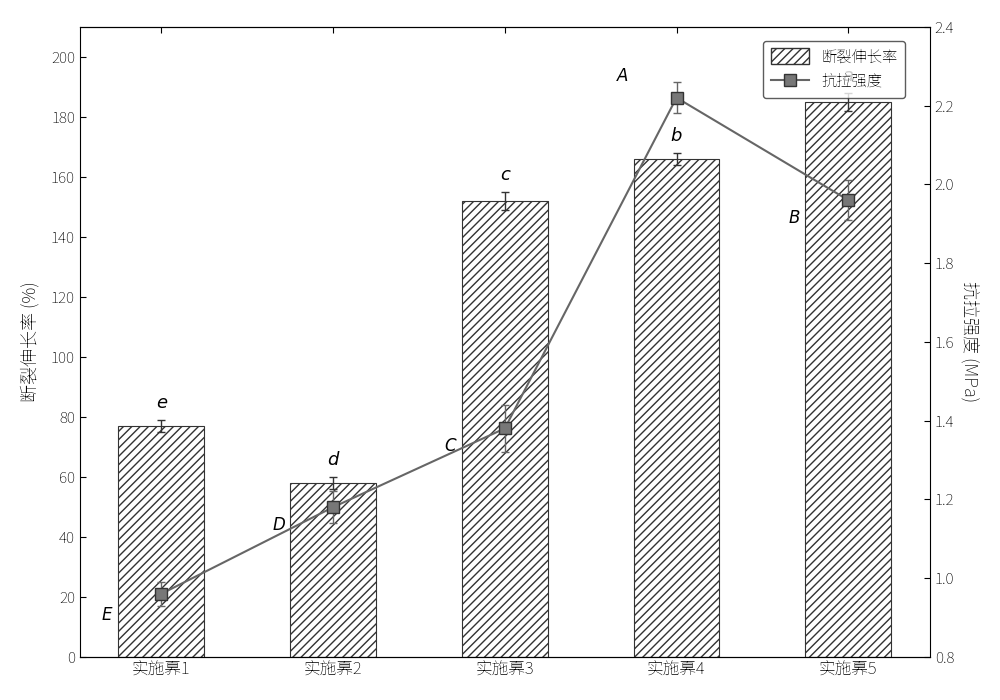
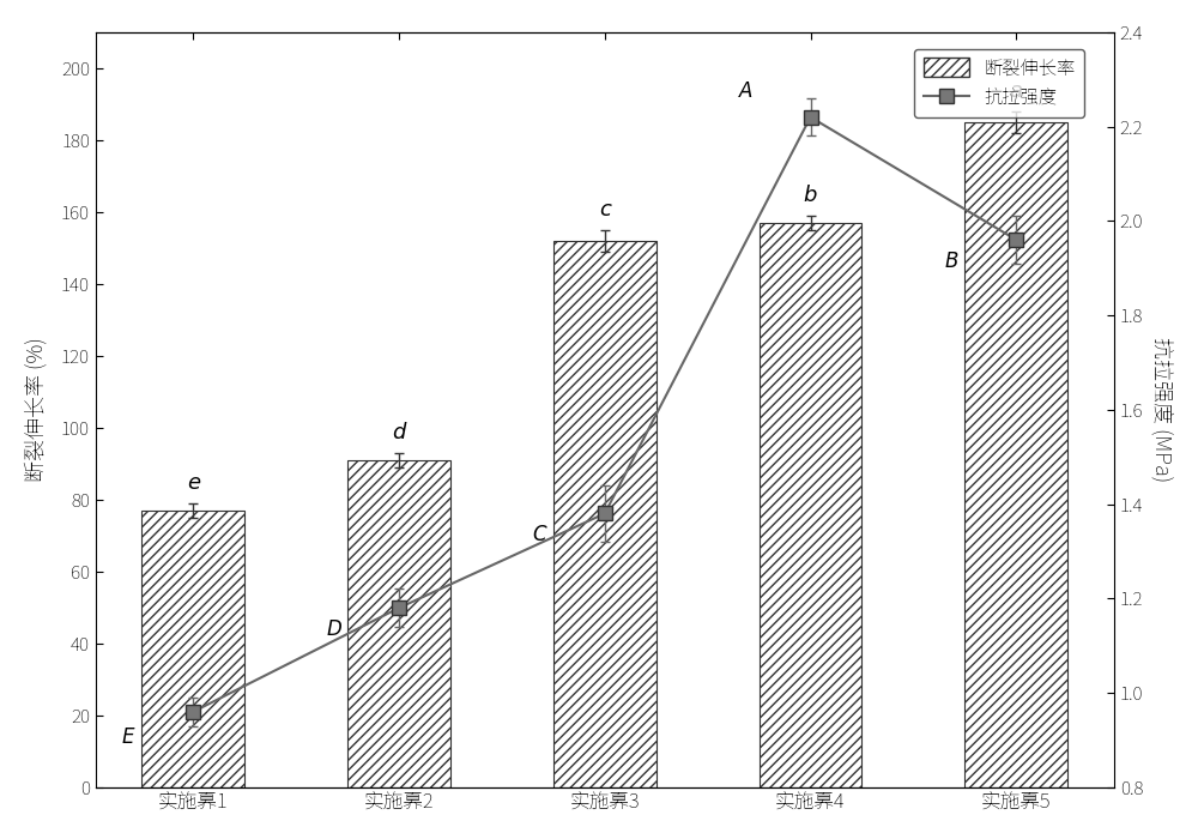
断裂伸长率/实施奡2: 58 -> 91
断裂伸长率/实施奡4: 166 -> 157
